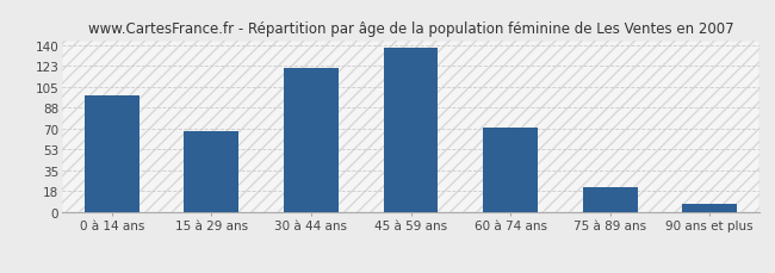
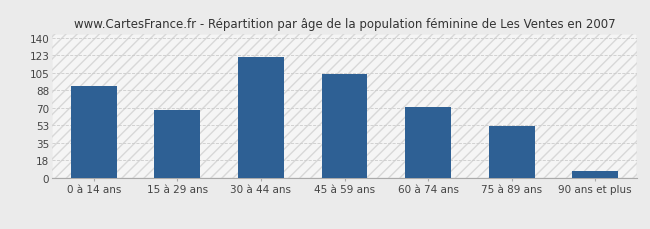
0 à 14 ans: 98 -> 92
45 à 59 ans: 138 -> 104
75 à 89 ans: 21 -> 52
